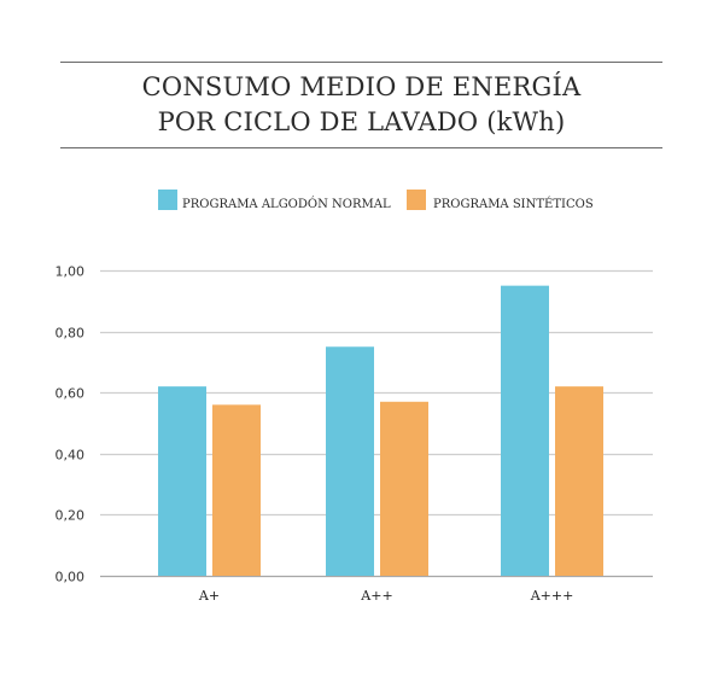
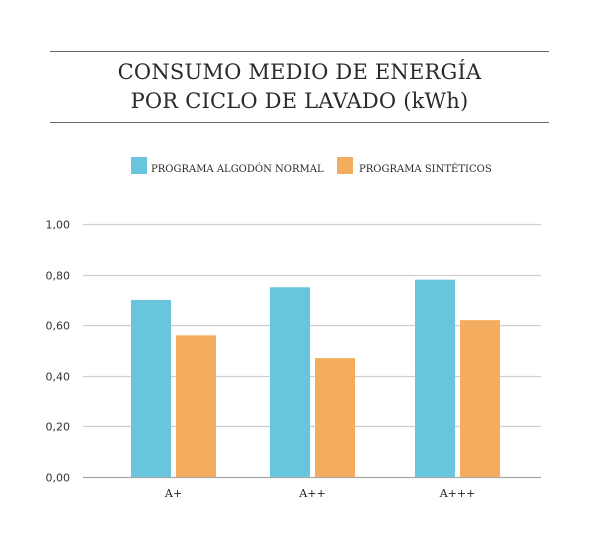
PROGRAMA ALGODÓN NORMAL/A+: 0,62 -> 0,70
PROGRAMA SINTÉTICOS/A++: 0,57 -> 0,47
PROGRAMA ALGODÓN NORMAL/A+++: 0,95 -> 0,78
